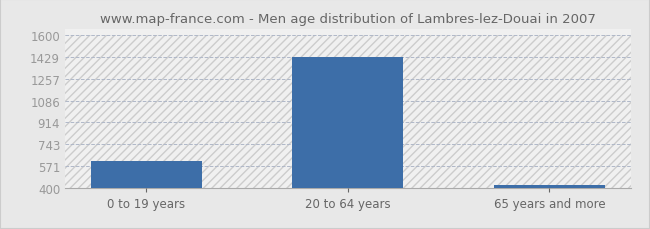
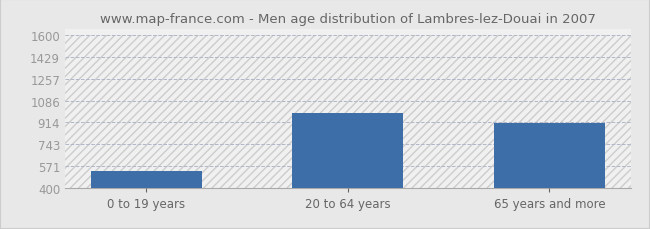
0 to 19 years: 610 -> 530
20 to 64 years: 1430 -> 990
65 years and more: 420 -> 910
